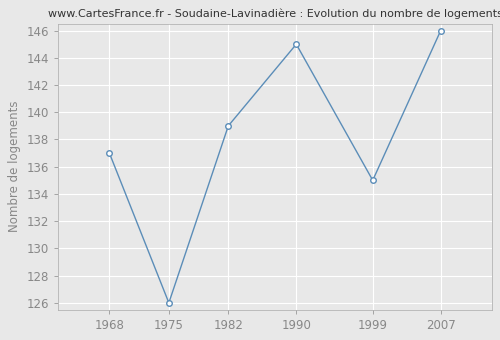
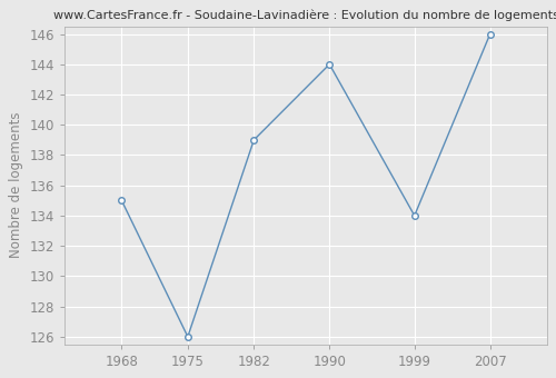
1968: 137 -> 135
1990: 145 -> 144
1999: 135 -> 134
